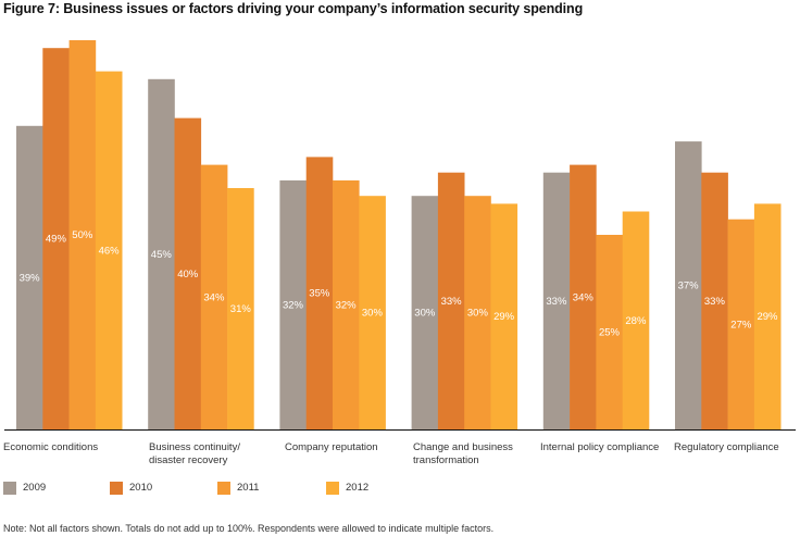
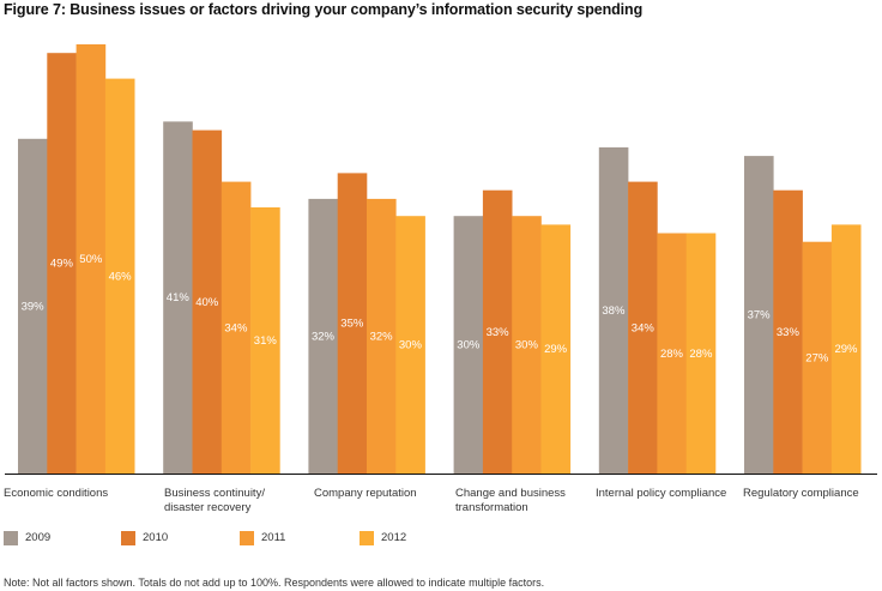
2009/Business continuity/ disaster recovery: 45% -> 41%
2009/Internal policy compliance: 33% -> 38%
2011/Internal policy compliance: 25% -> 28%
